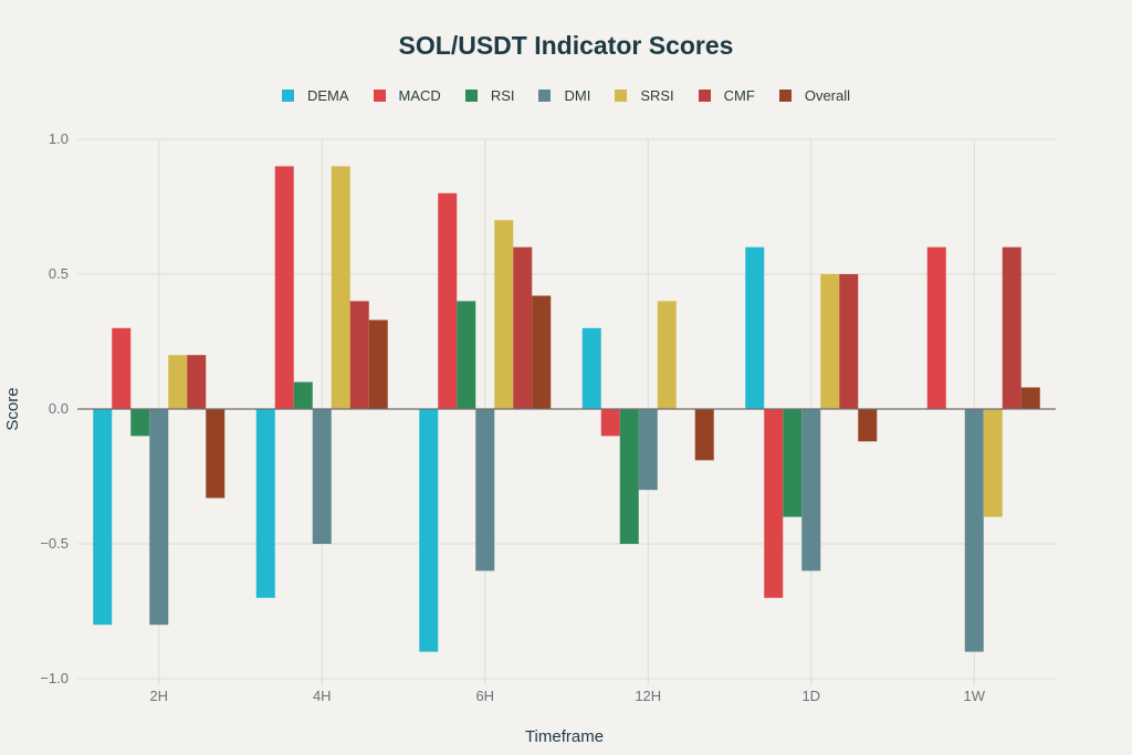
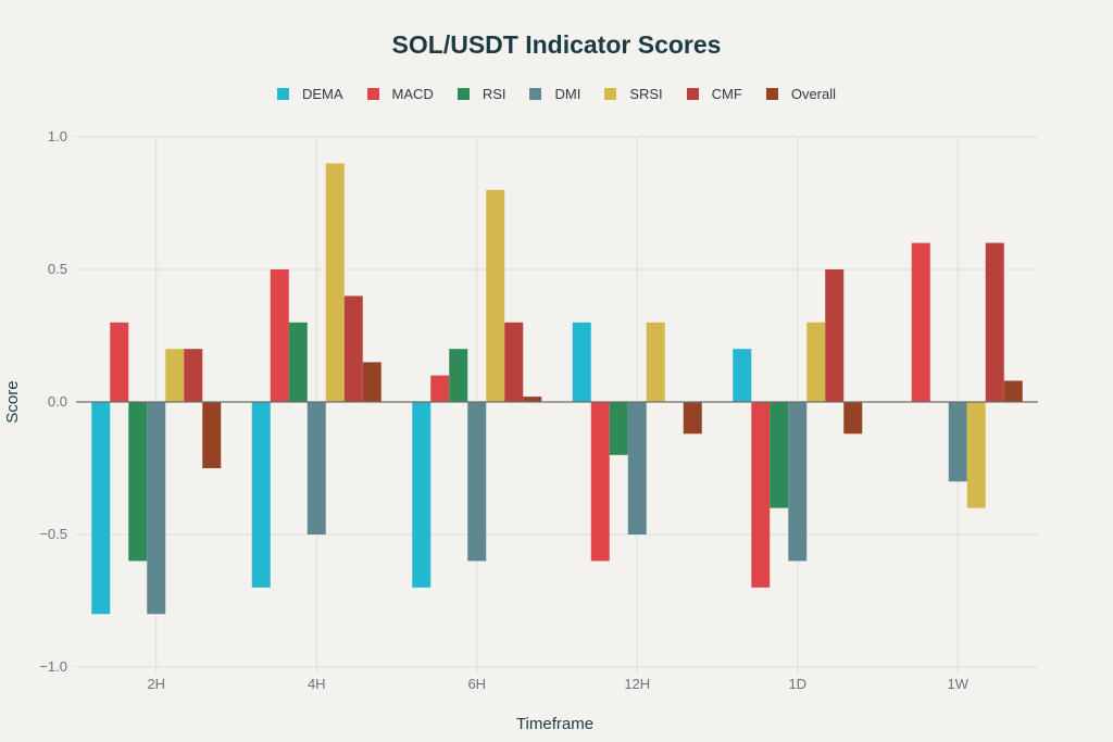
RSI/2H: -0.1 -> -0.6
Overall/2H: -0.33 -> -0.25
MACD/4H: 0.9 -> 0.5
RSI/4H: 0.1 -> 0.3
Overall/4H: 0.33 -> 0.15
DEMA/6H: -0.9 -> -0.7
MACD/6H: 0.8 -> 0.1
RSI/6H: 0.4 -> 0.2
SRSI/6H: 0.7 -> 0.8
CMF/6H: 0.6 -> 0.3
Overall/6H: 0.42 -> 0.02
MACD/12H: -0.1 -> -0.6
RSI/12H: -0.5 -> -0.2
DMI/12H: -0.3 -> -0.5
SRSI/12H: 0.4 -> 0.3
Overall/12H: -0.19 -> -0.12
DEMA/1D: 0.6 -> 0.2
SRSI/1D: 0.5 -> 0.3
DMI/1W: -0.9 -> -0.3
